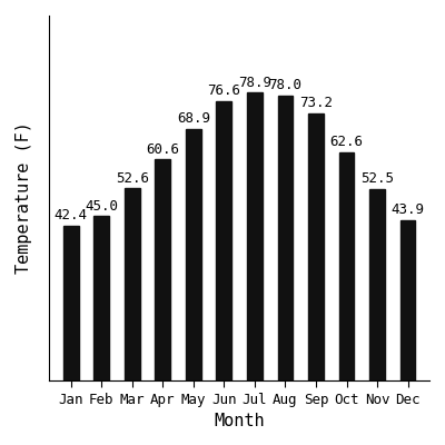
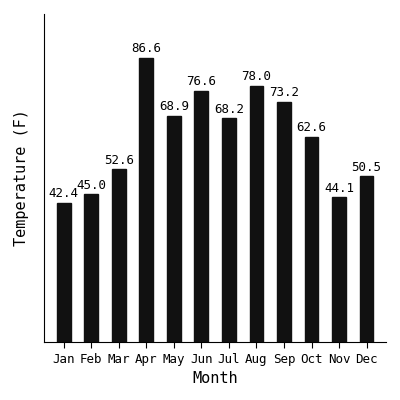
Apr: 60.6 -> 86.6
Jul: 78.9 -> 68.2
Nov: 52.5 -> 44.1
Dec: 43.9 -> 50.5
